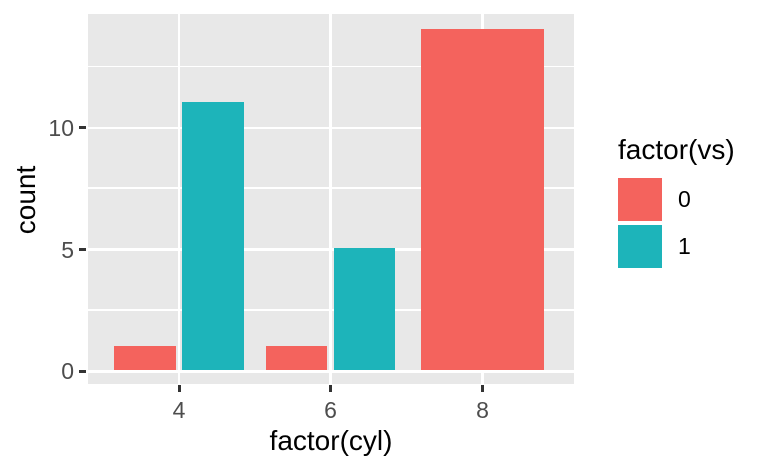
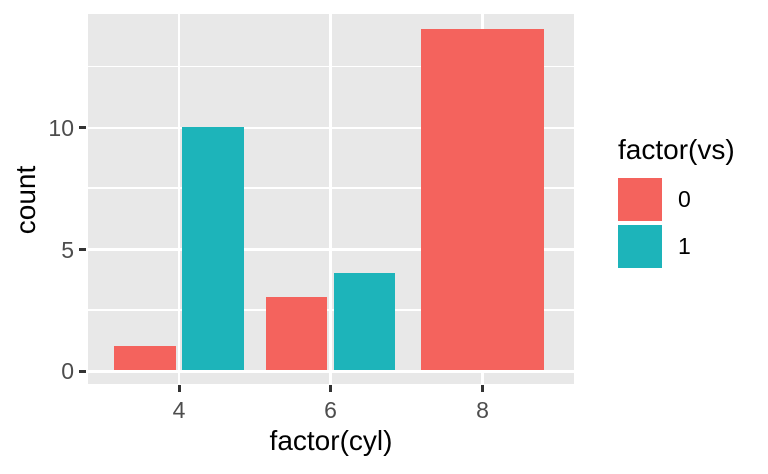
1/4: 11 -> 10
0/6: 1 -> 3
1/6: 5 -> 4
